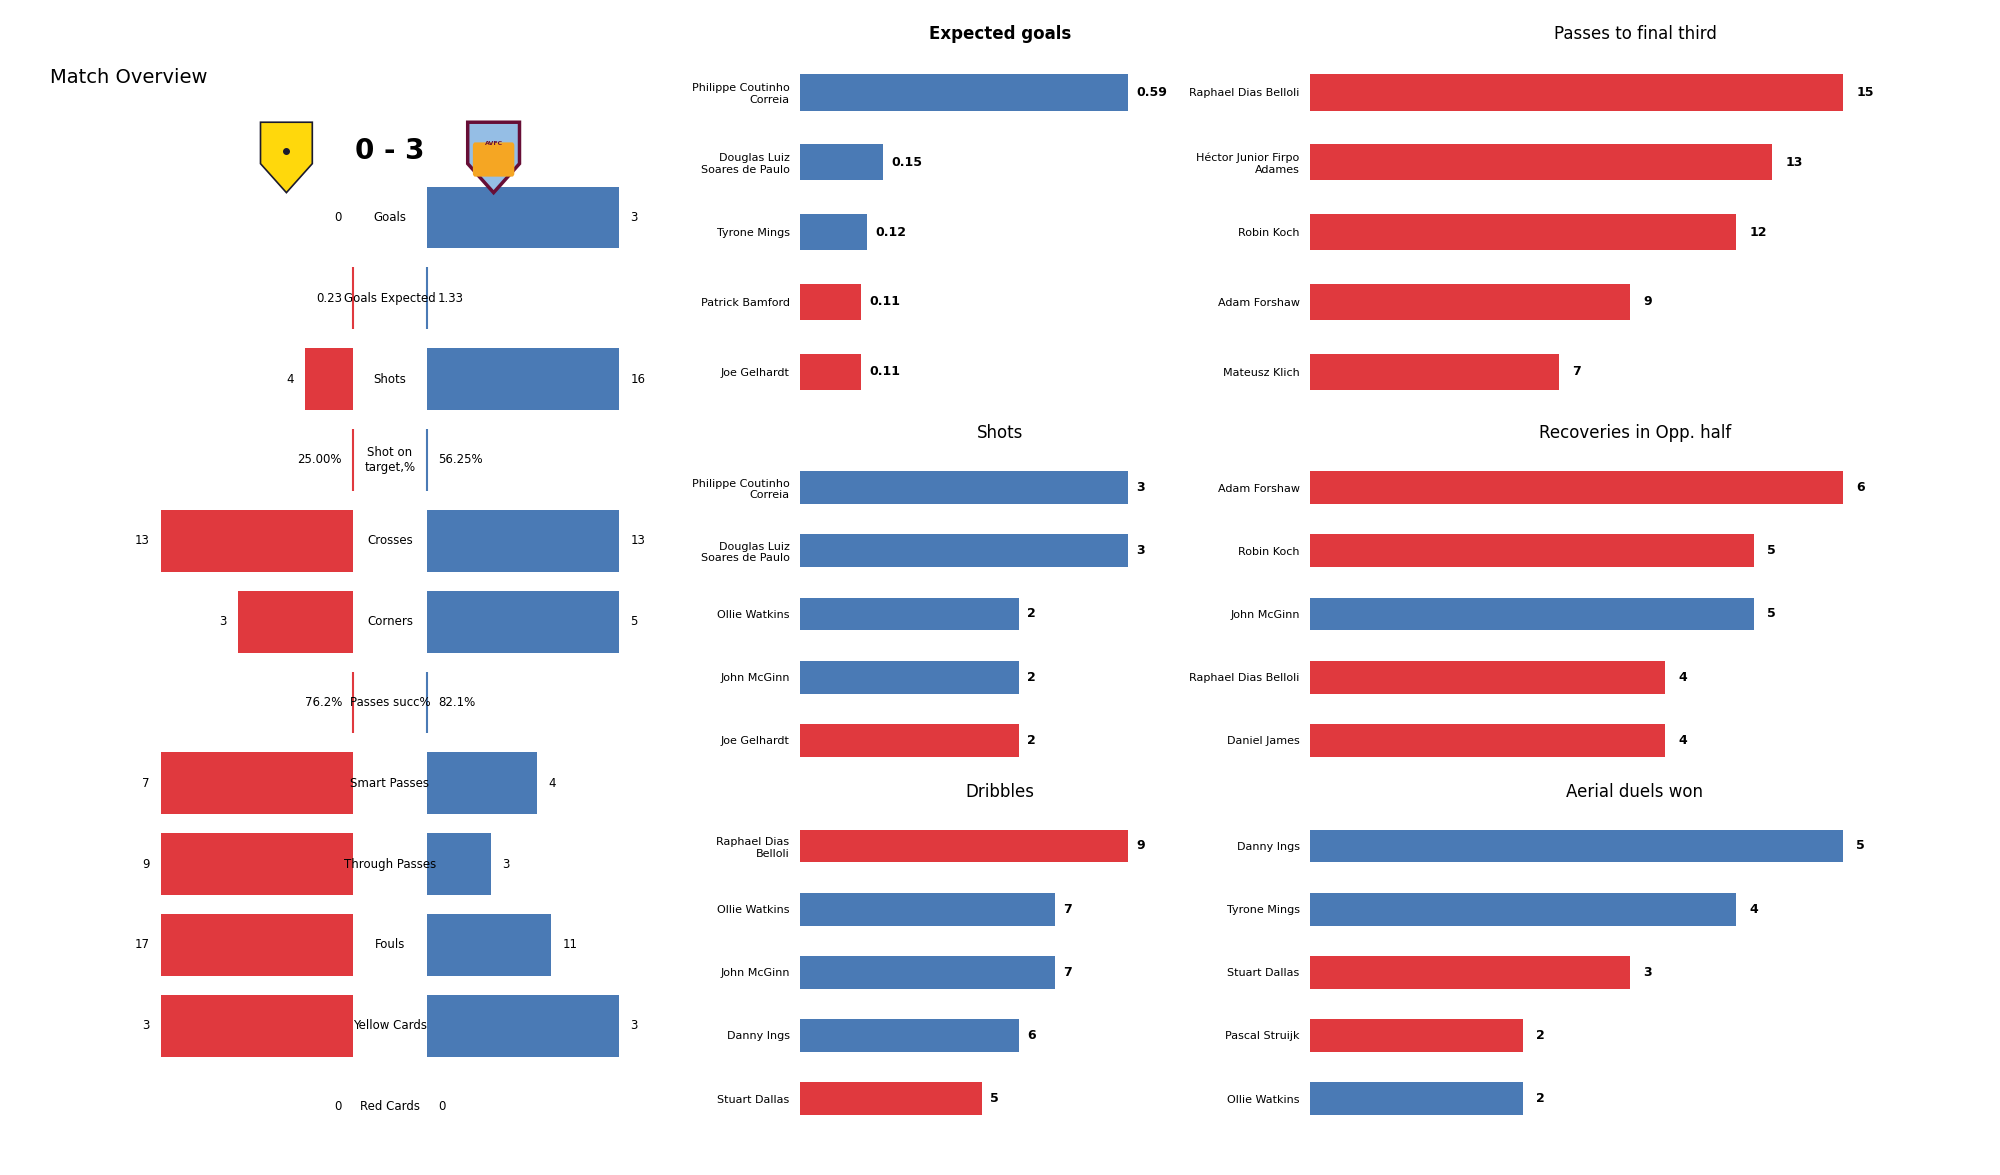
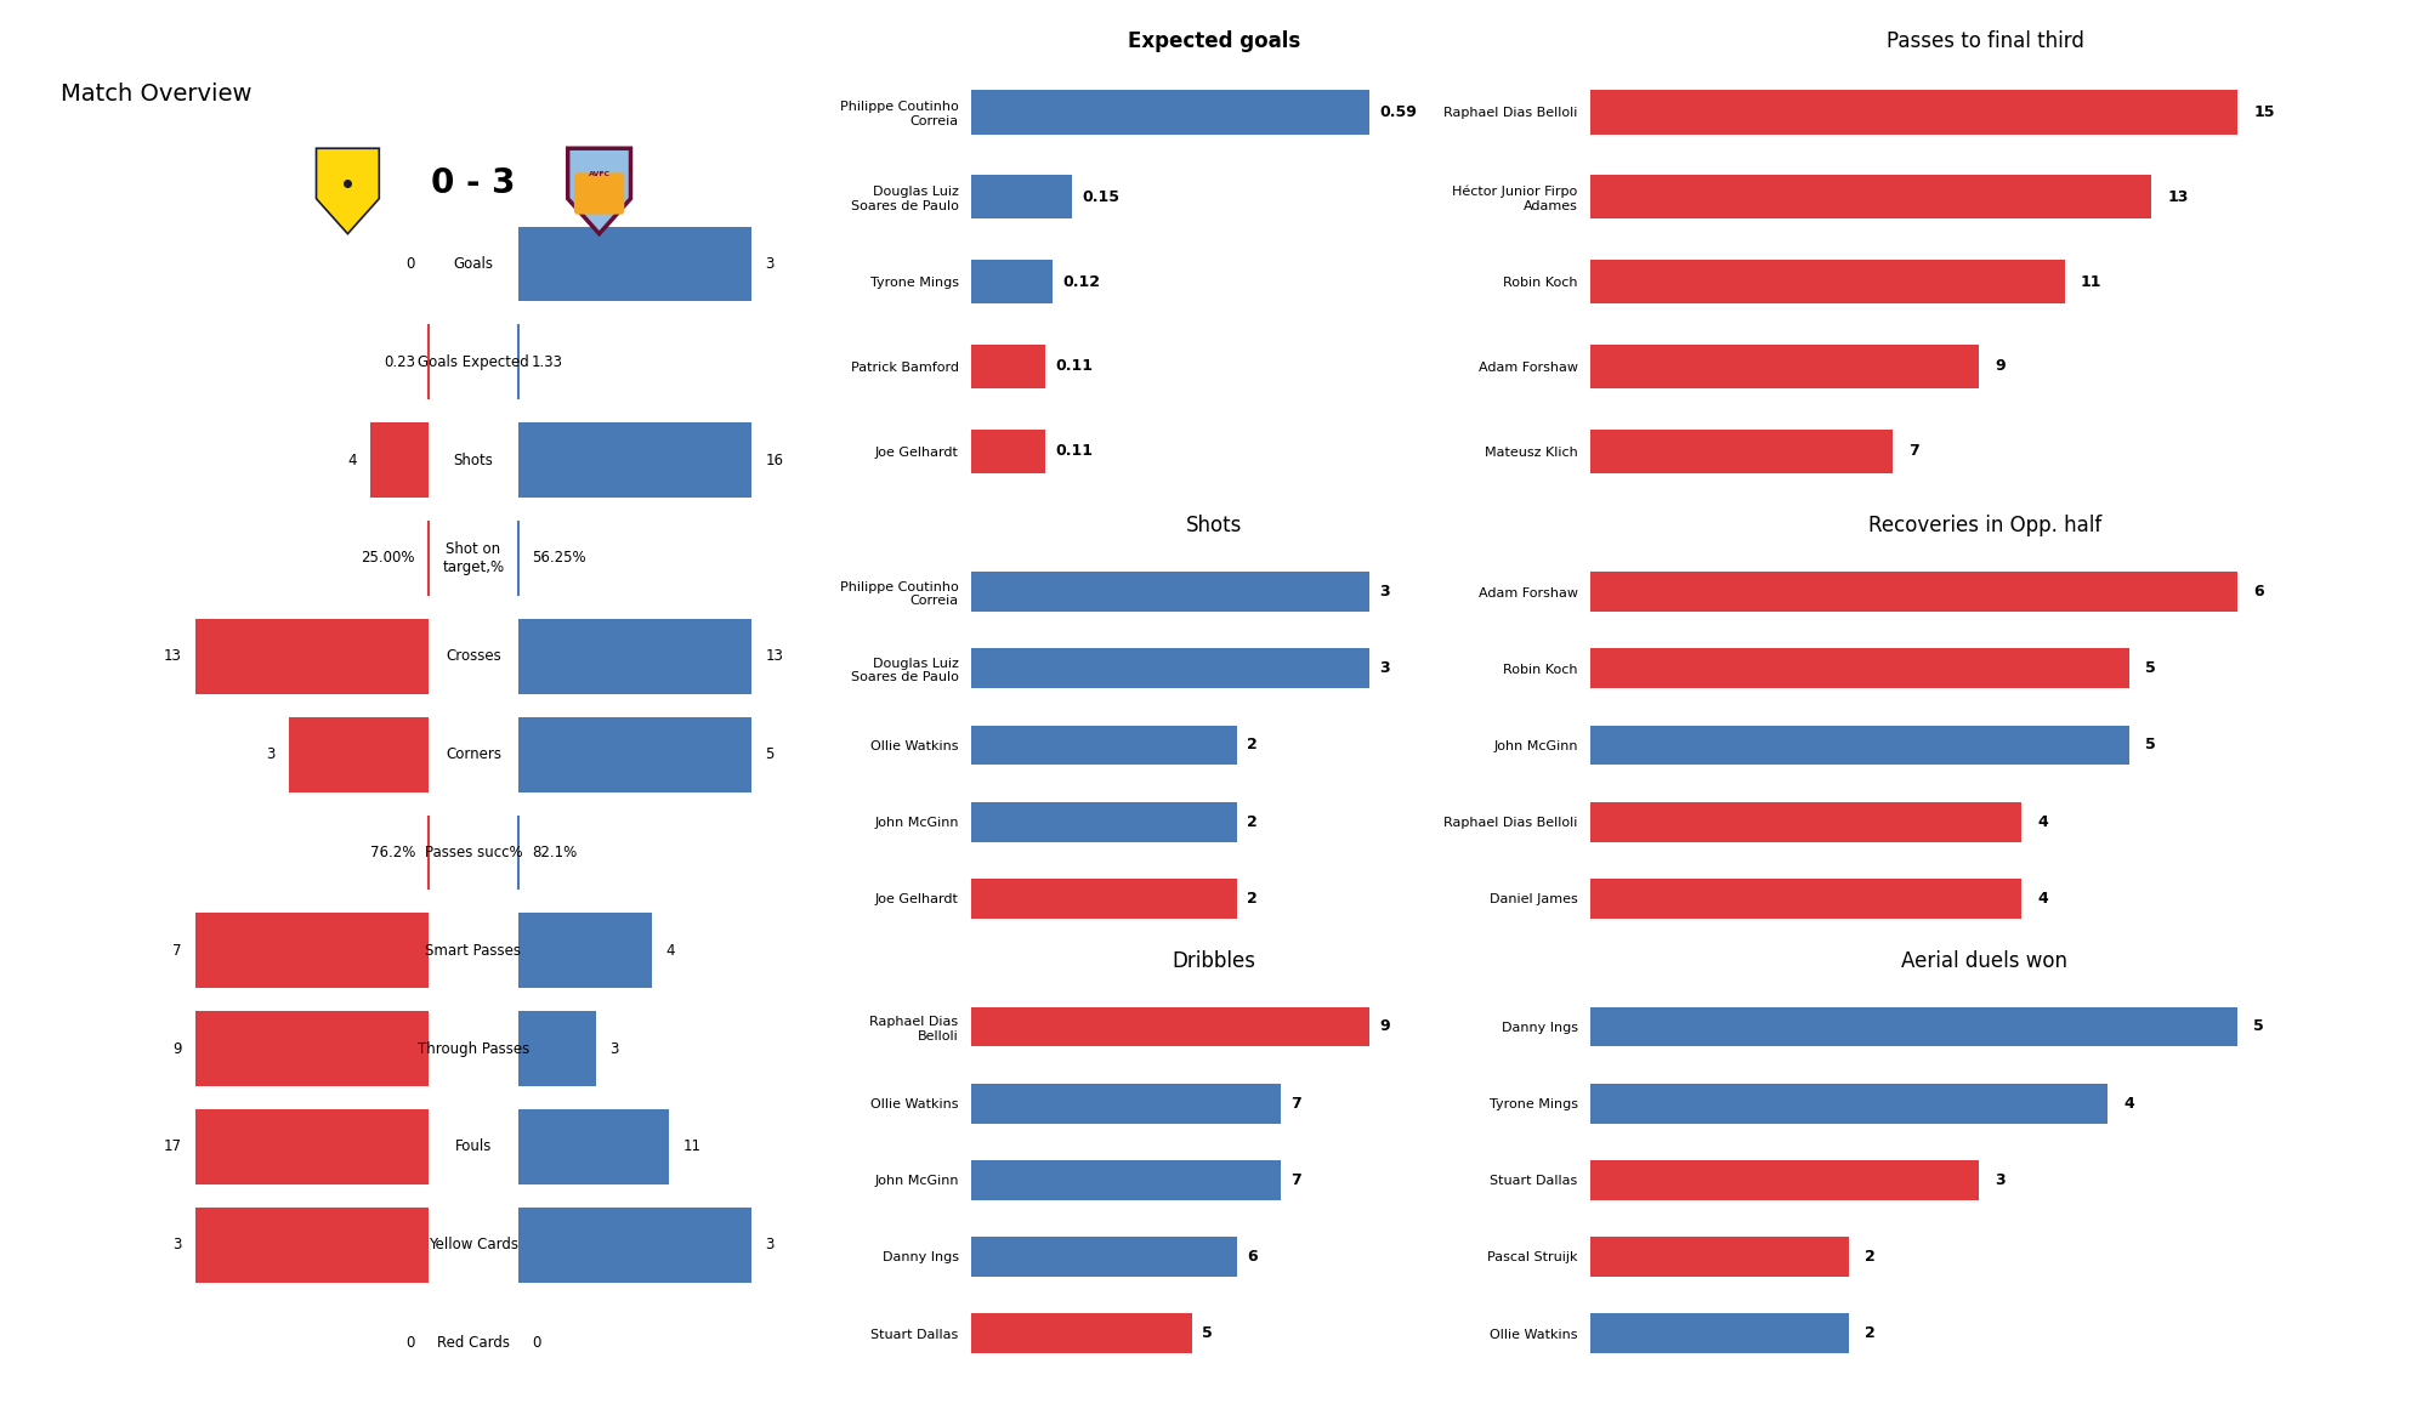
Passes to final third/Robin Koch: 12 -> 11
